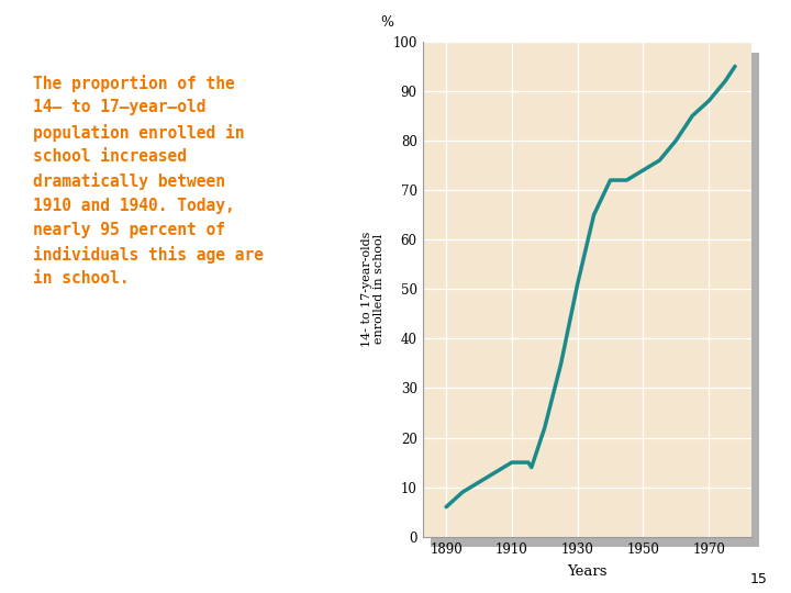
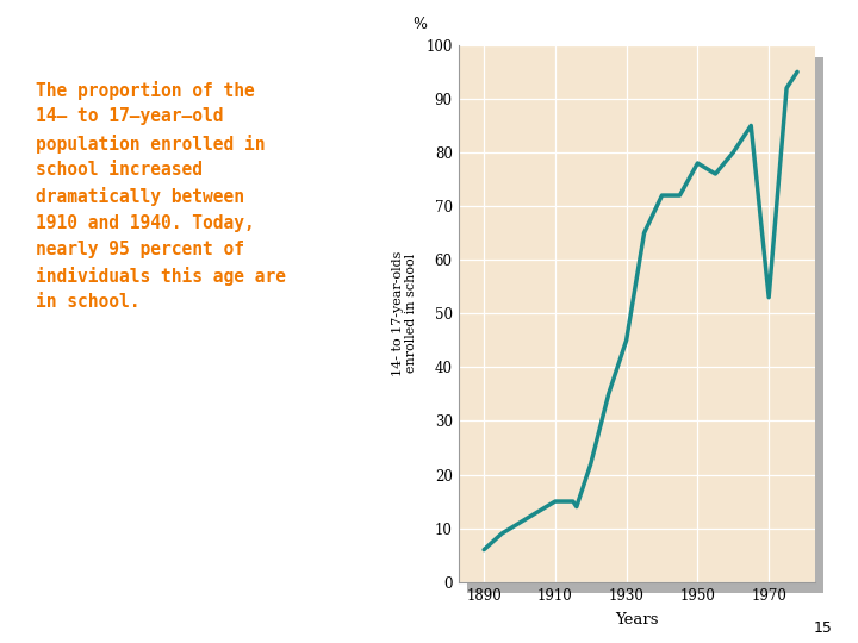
1930: 51 -> 45
1950: 74 -> 78
1970: 88 -> 53
